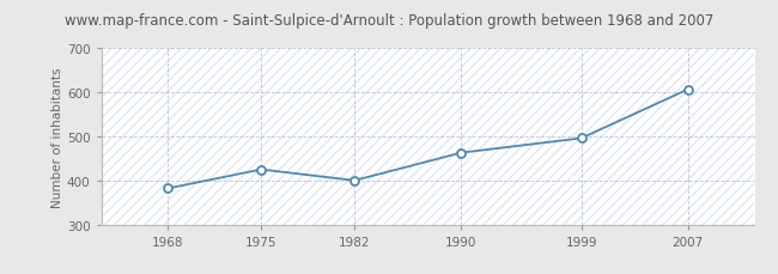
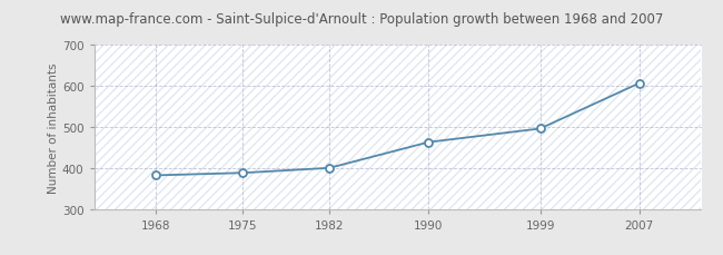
1975: 425 -> 388
